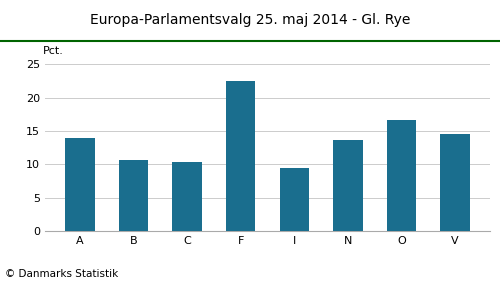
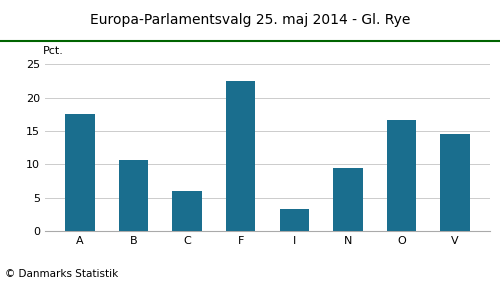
A: 14.0 -> 17.5
C: 10.4 -> 6.0
I: 9.4 -> 3.4
N: 13.6 -> 9.5
